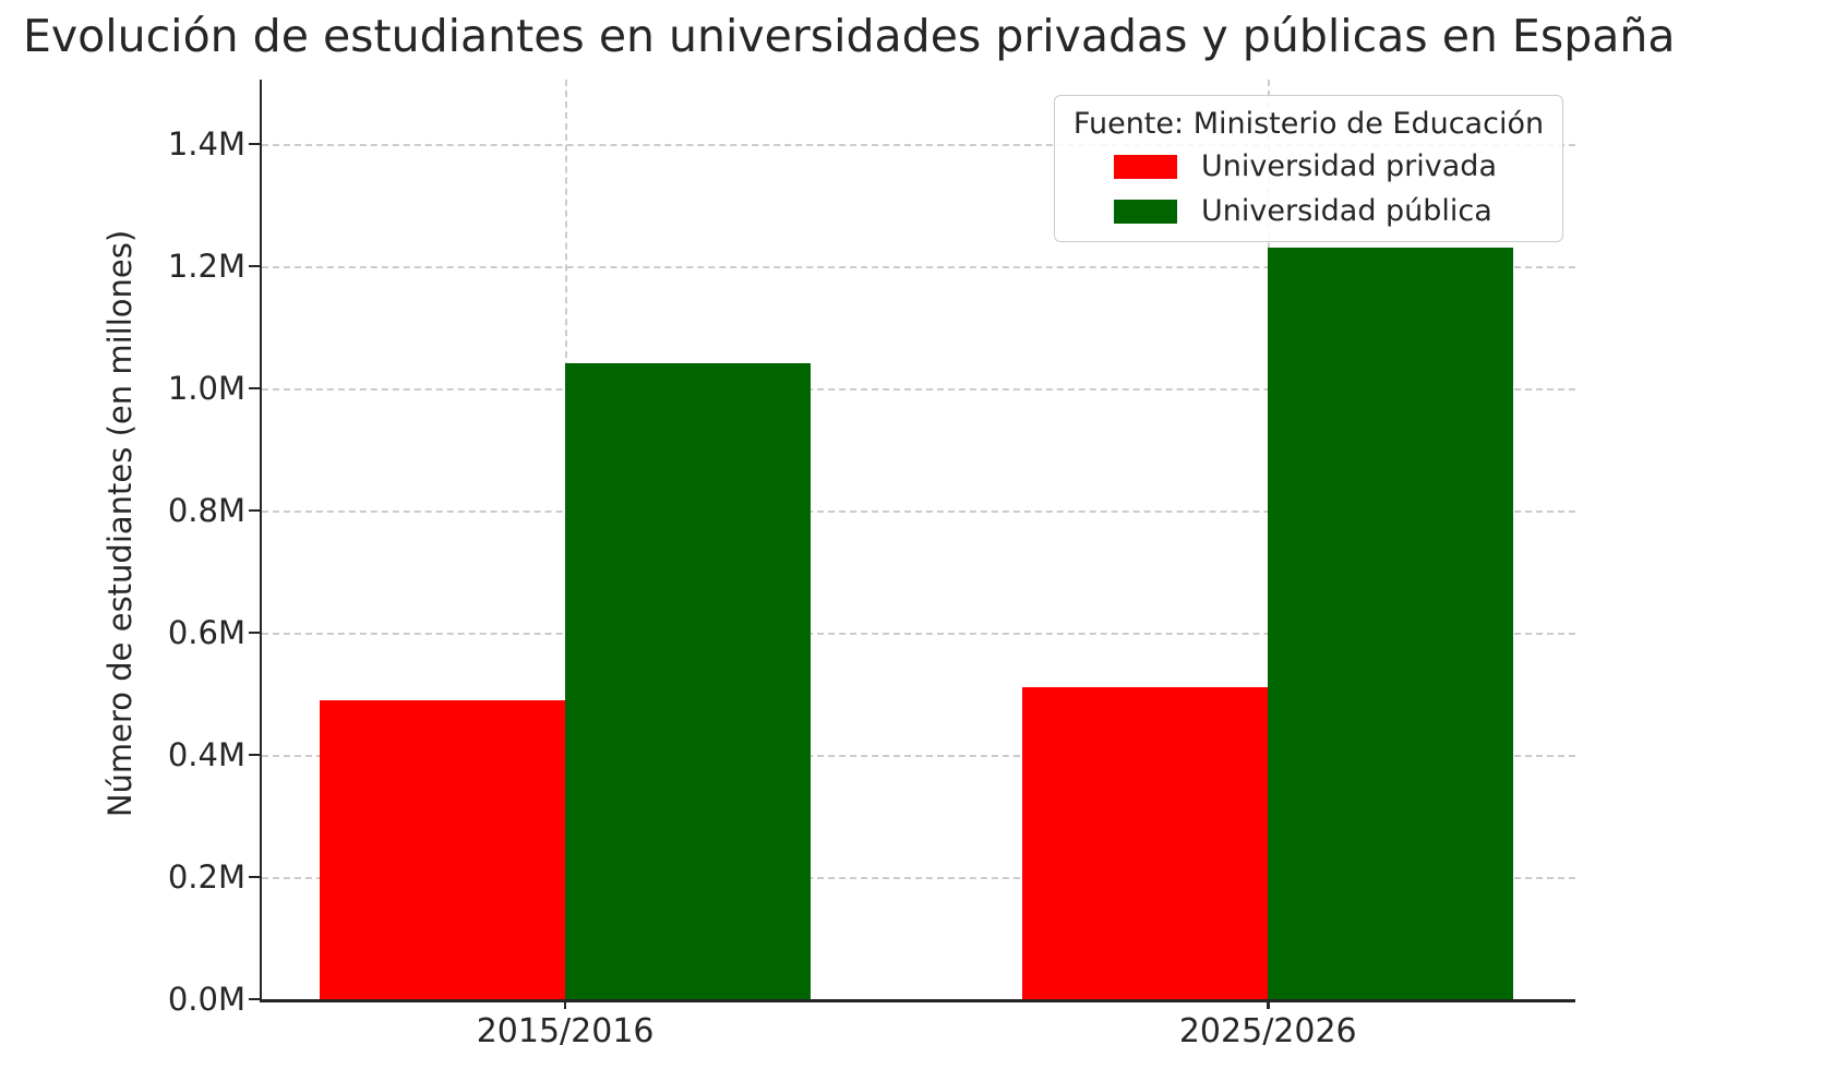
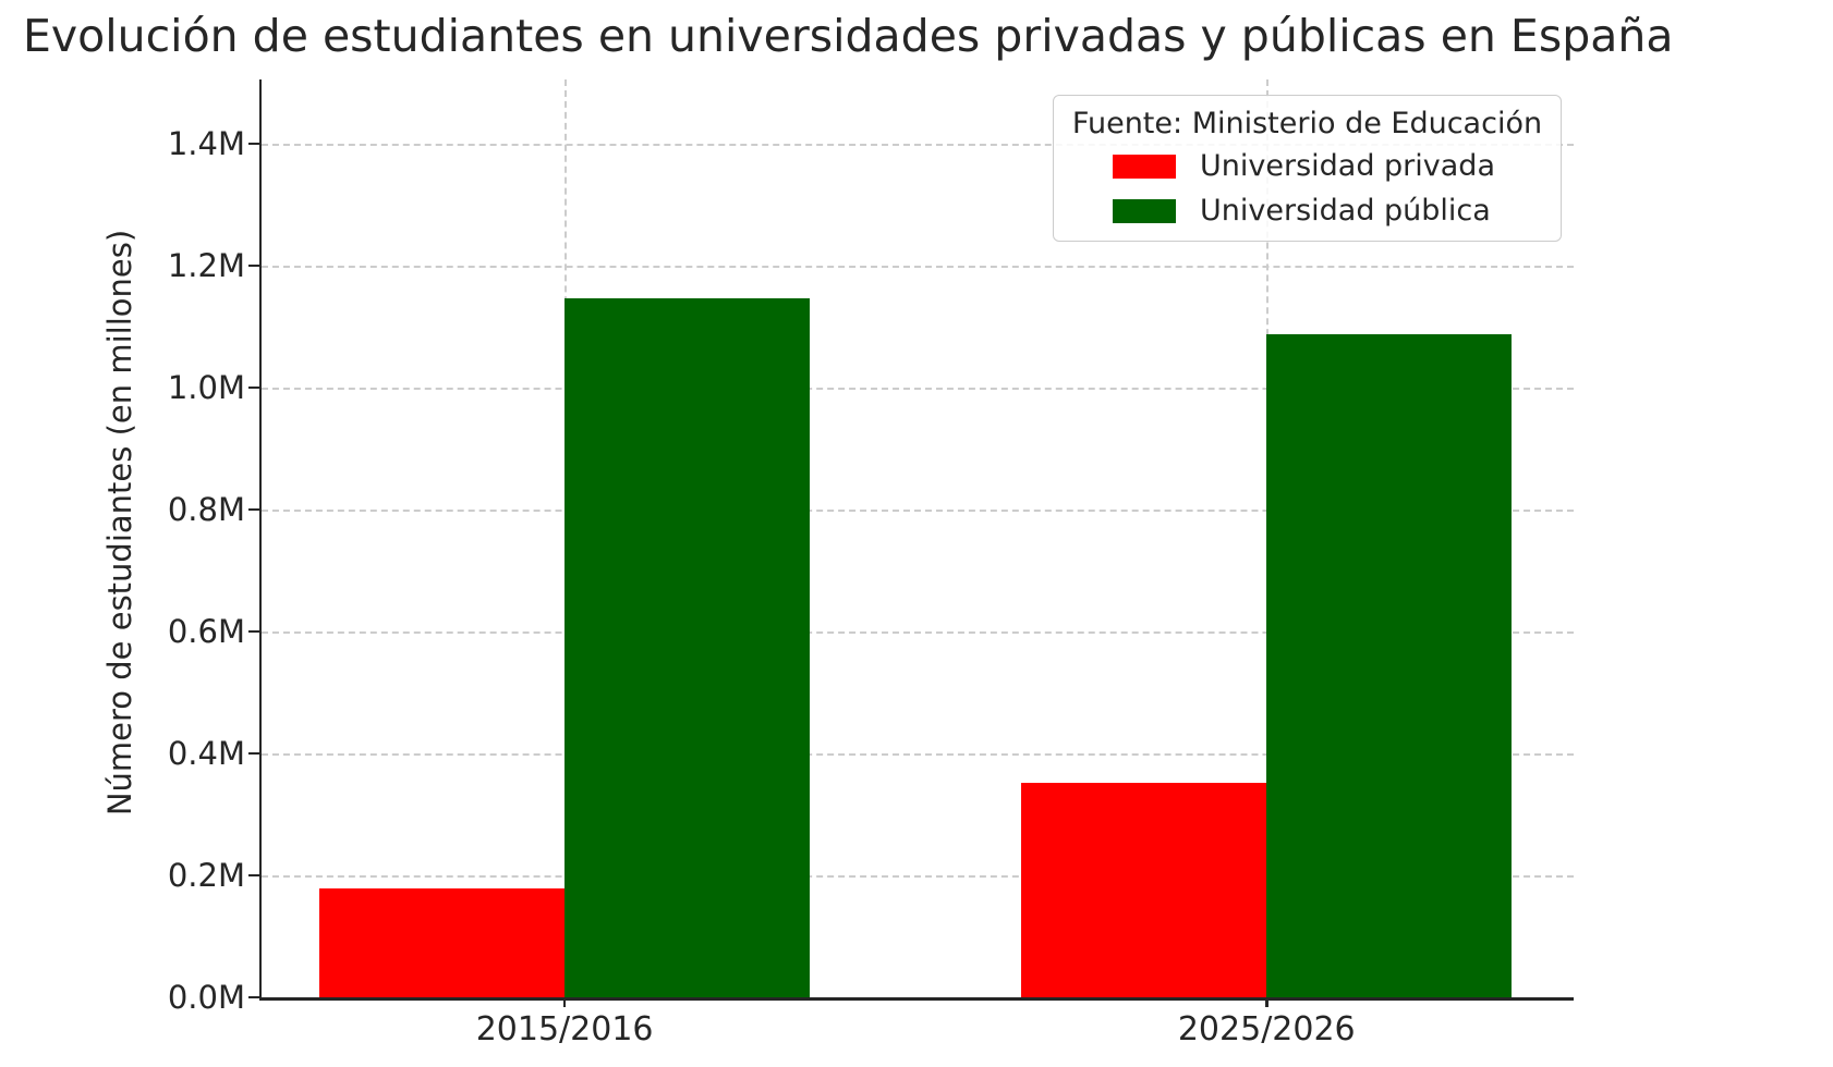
Universidad privada/2015/2016: 0.49M -> 0.18M
Universidad pública/2015/2016: 1.04M -> 1.15M
Universidad privada/2025/2026: 0.51M -> 0.35M
Universidad pública/2025/2026: 1.23M -> 1.09M
